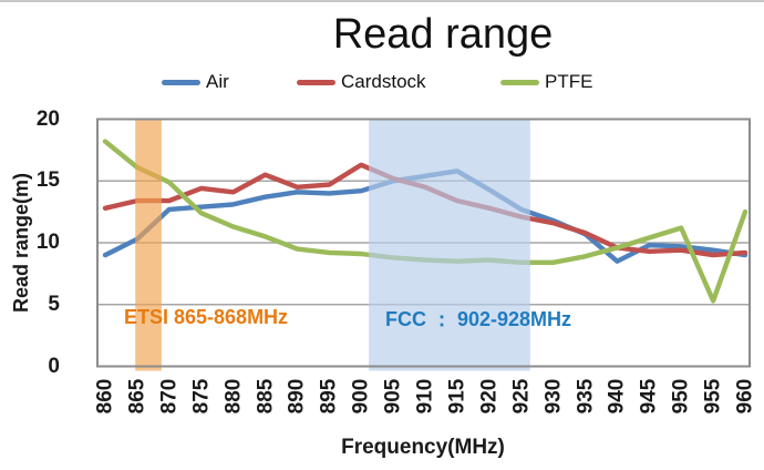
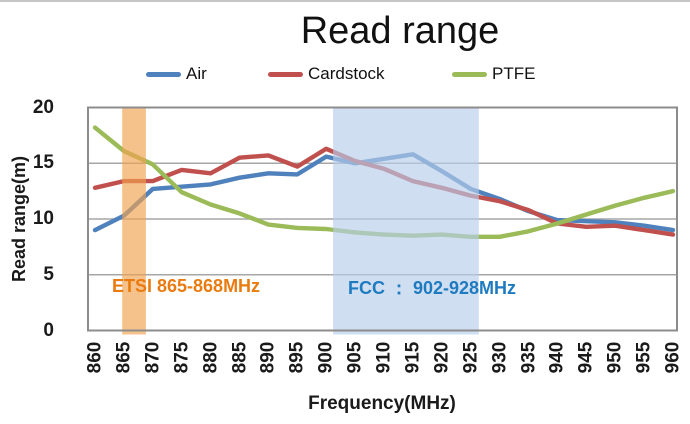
Cardstock/890: 14.5 -> 15.7
Air/900: 14.2 -> 15.6
Air/940: 8.5 -> 9.9
PTFE/955: 5.3 -> 11.9
Cardstock/960: 9.2 -> 8.6
